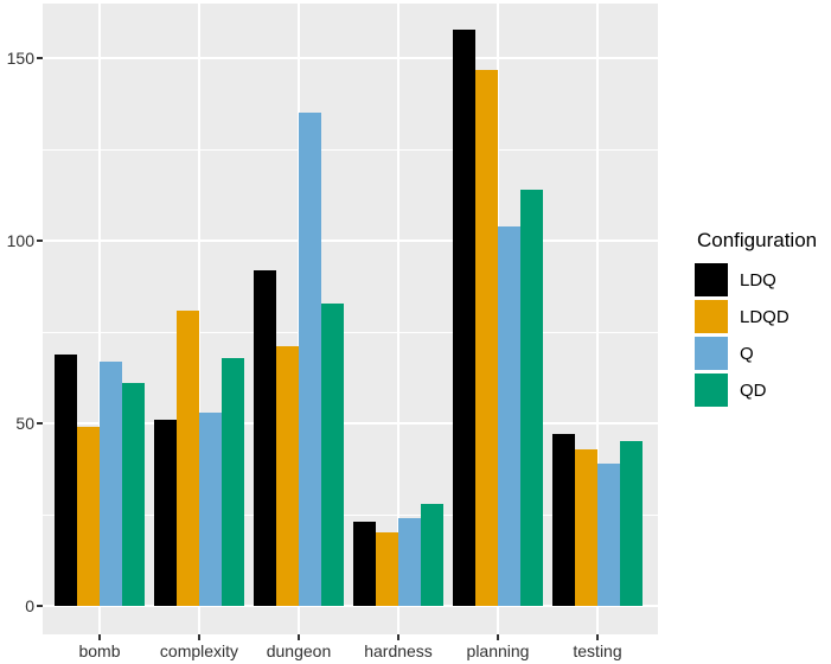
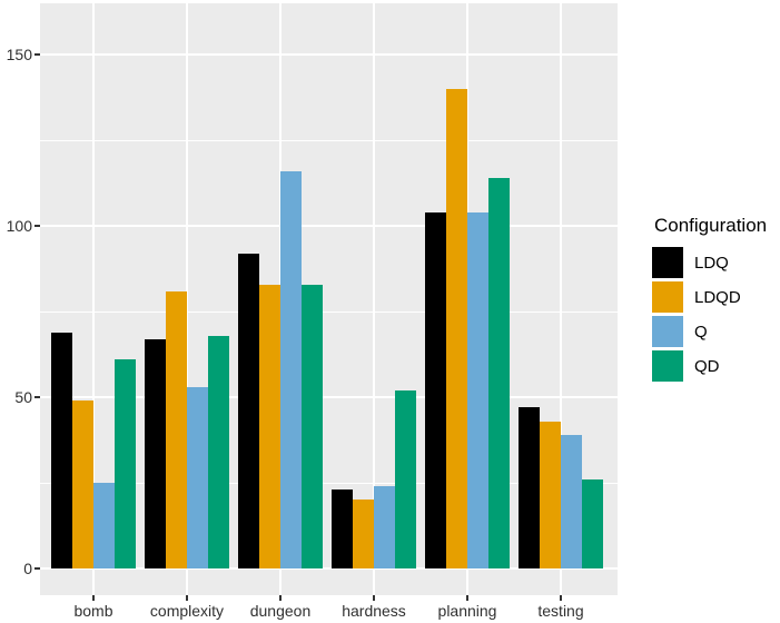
Q/bomb: 67 -> 25
LDQ/complexity: 51 -> 67
LDQD/dungeon: 71 -> 83
Q/dungeon: 135 -> 116
QD/hardness: 28 -> 52
LDQ/planning: 158 -> 104
LDQD/planning: 147 -> 140
QD/testing: 45 -> 26
